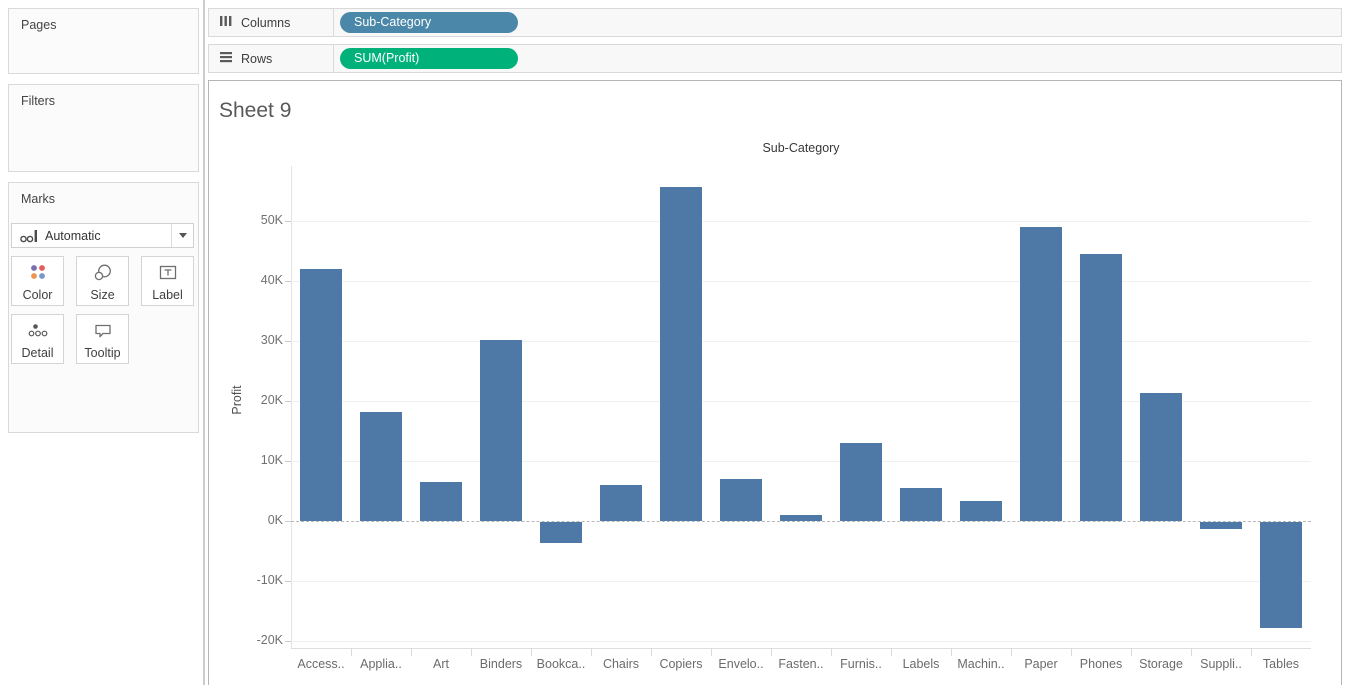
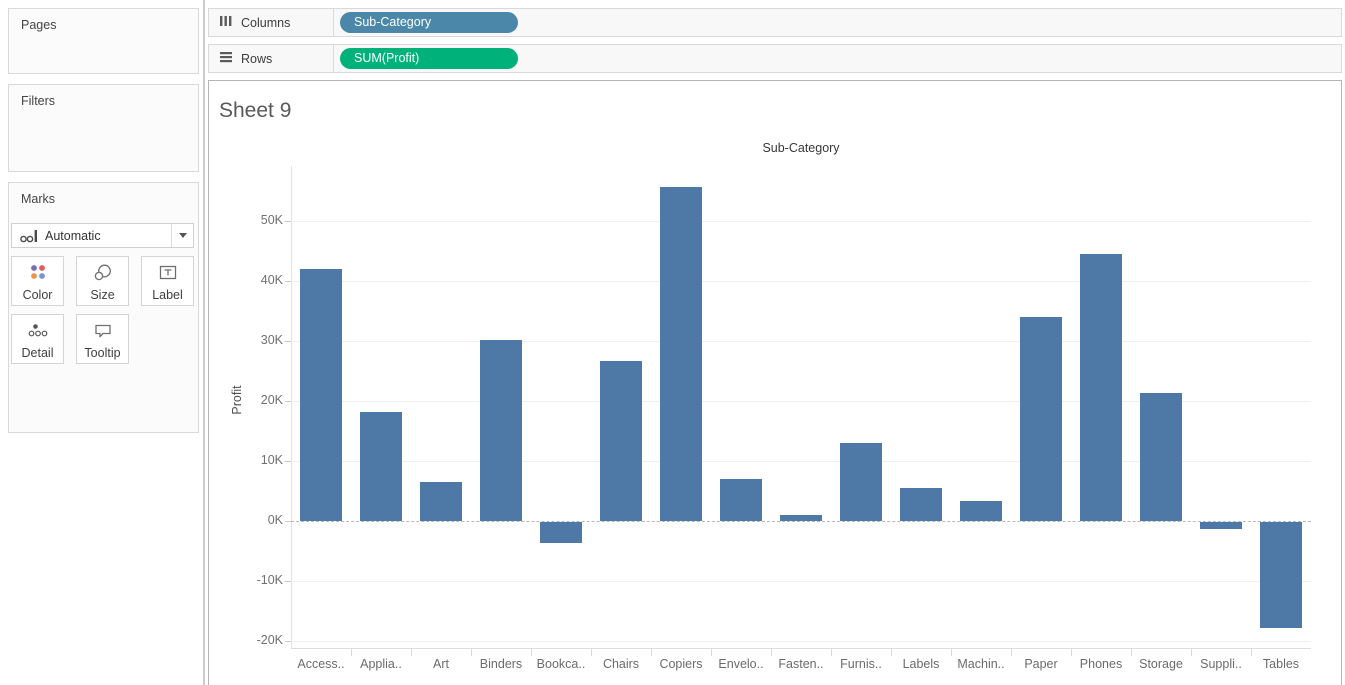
Chairs: 6K -> 27K
Paper: 49K -> 34K
